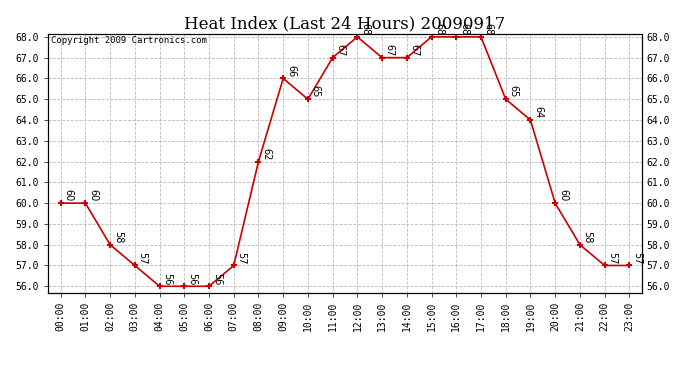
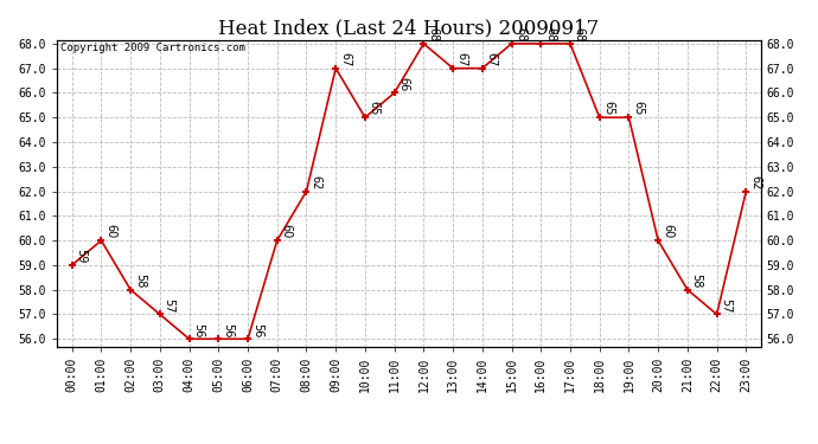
00:00: 60 -> 59
07:00: 57 -> 60
09:00: 66 -> 67
11:00: 67 -> 66
19:00: 64 -> 65
23:00: 57 -> 62
